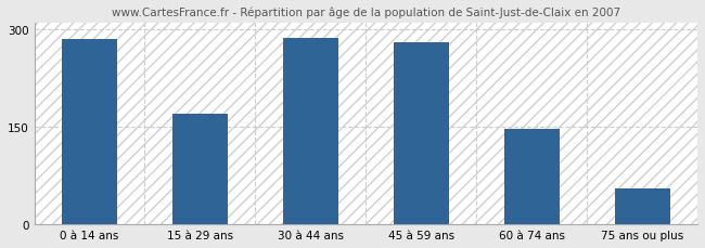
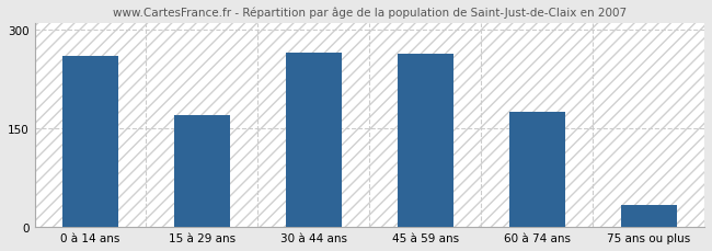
0 à 14 ans: 285 -> 260
30 à 44 ans: 288 -> 266
45 à 59 ans: 280 -> 264
60 à 74 ans: 147 -> 176
75 ans ou plus: 55 -> 34
